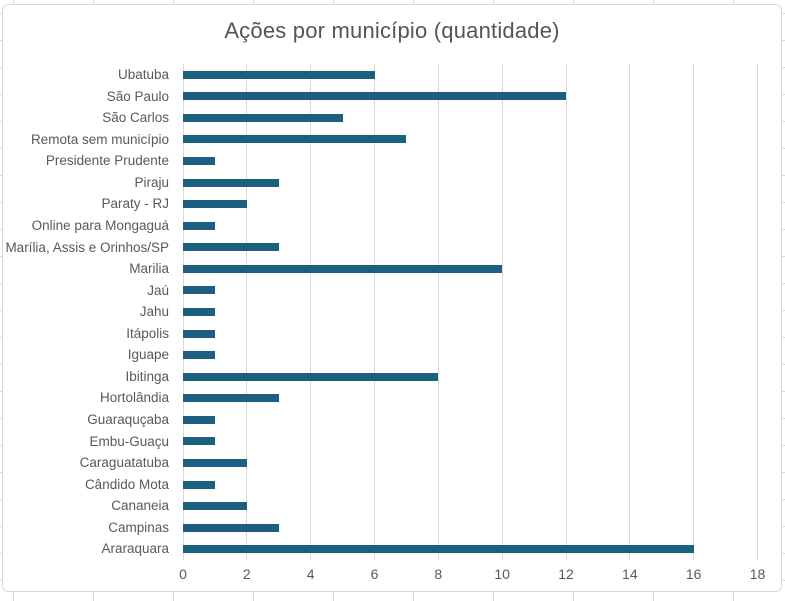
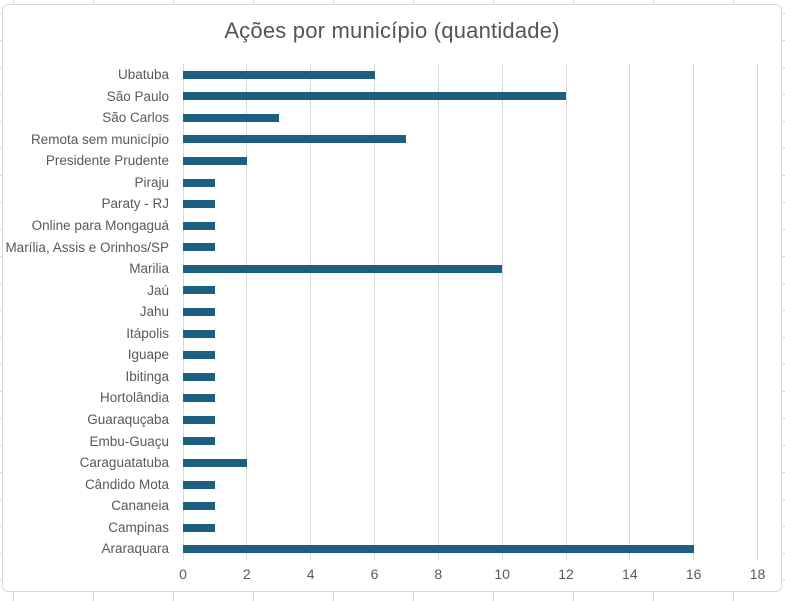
São Carlos: 5 -> 3
Presidente Prudente: 1 -> 2
Piraju: 3 -> 1
Paraty - RJ: 2 -> 1
Marília, Assis e Orinhos/SP: 3 -> 1
Ibitinga: 8 -> 1
Hortolândia: 3 -> 1
Cananeia: 2 -> 1
Campinas: 3 -> 1
